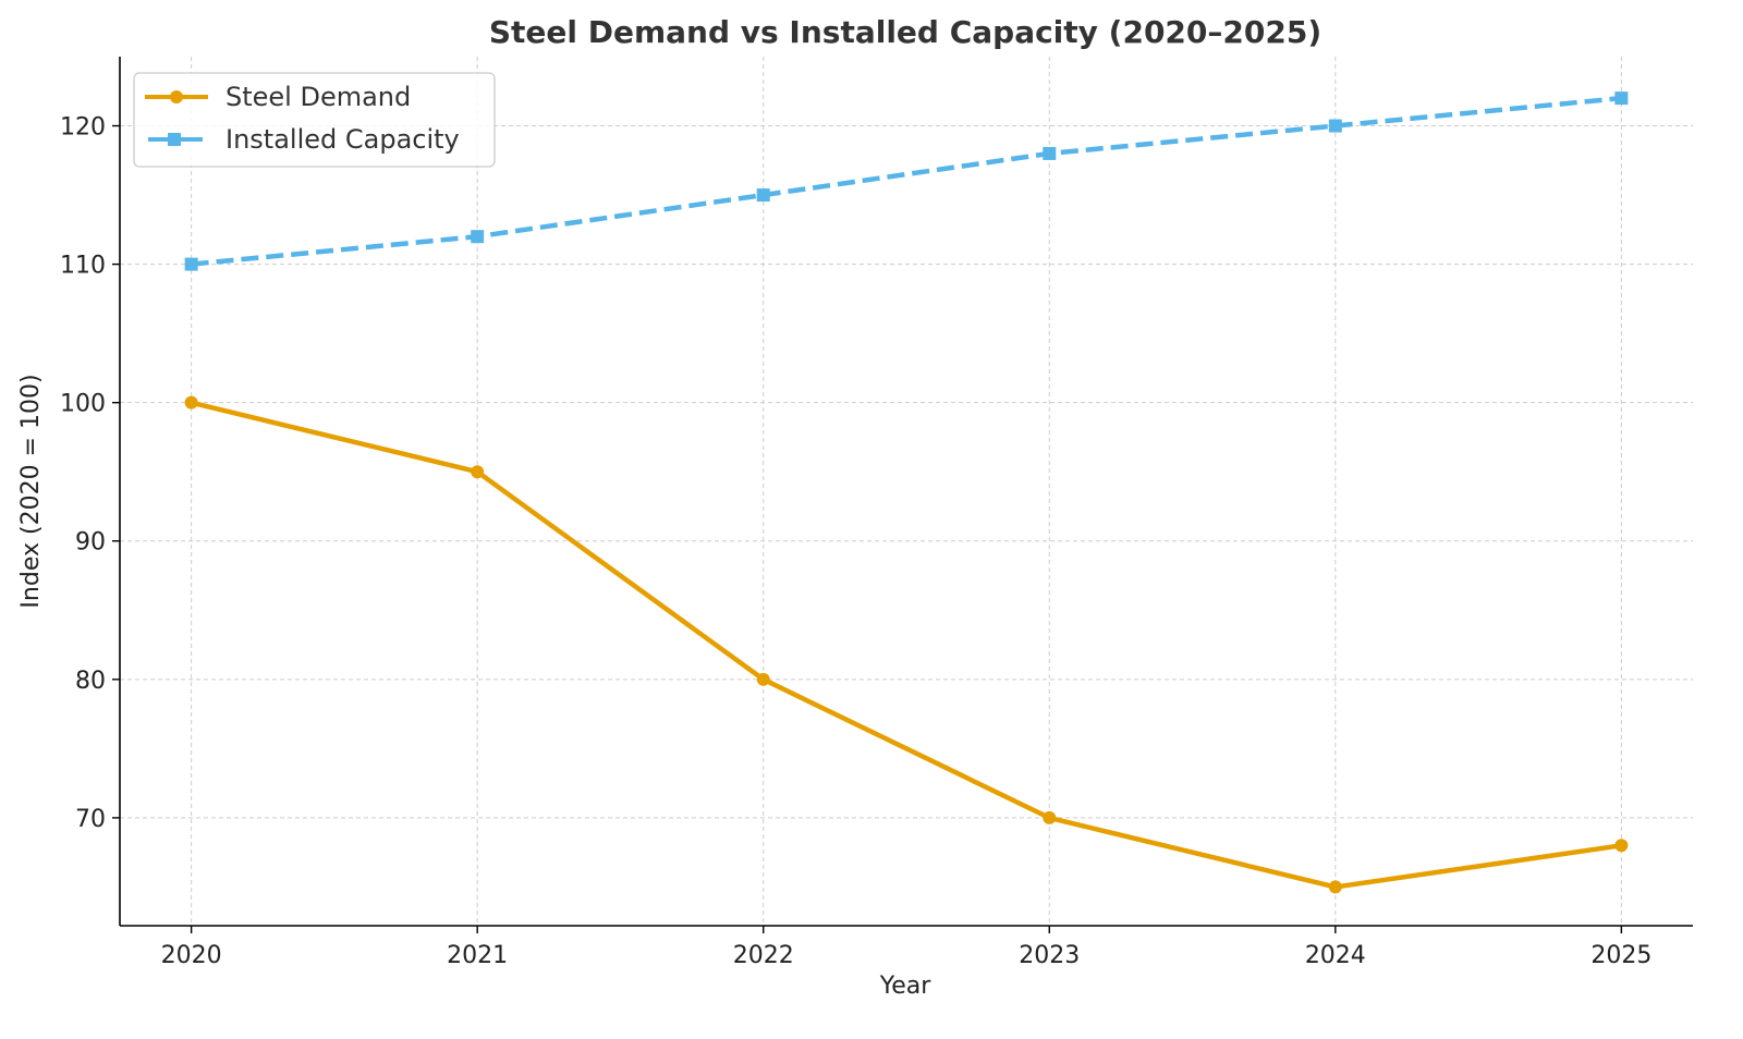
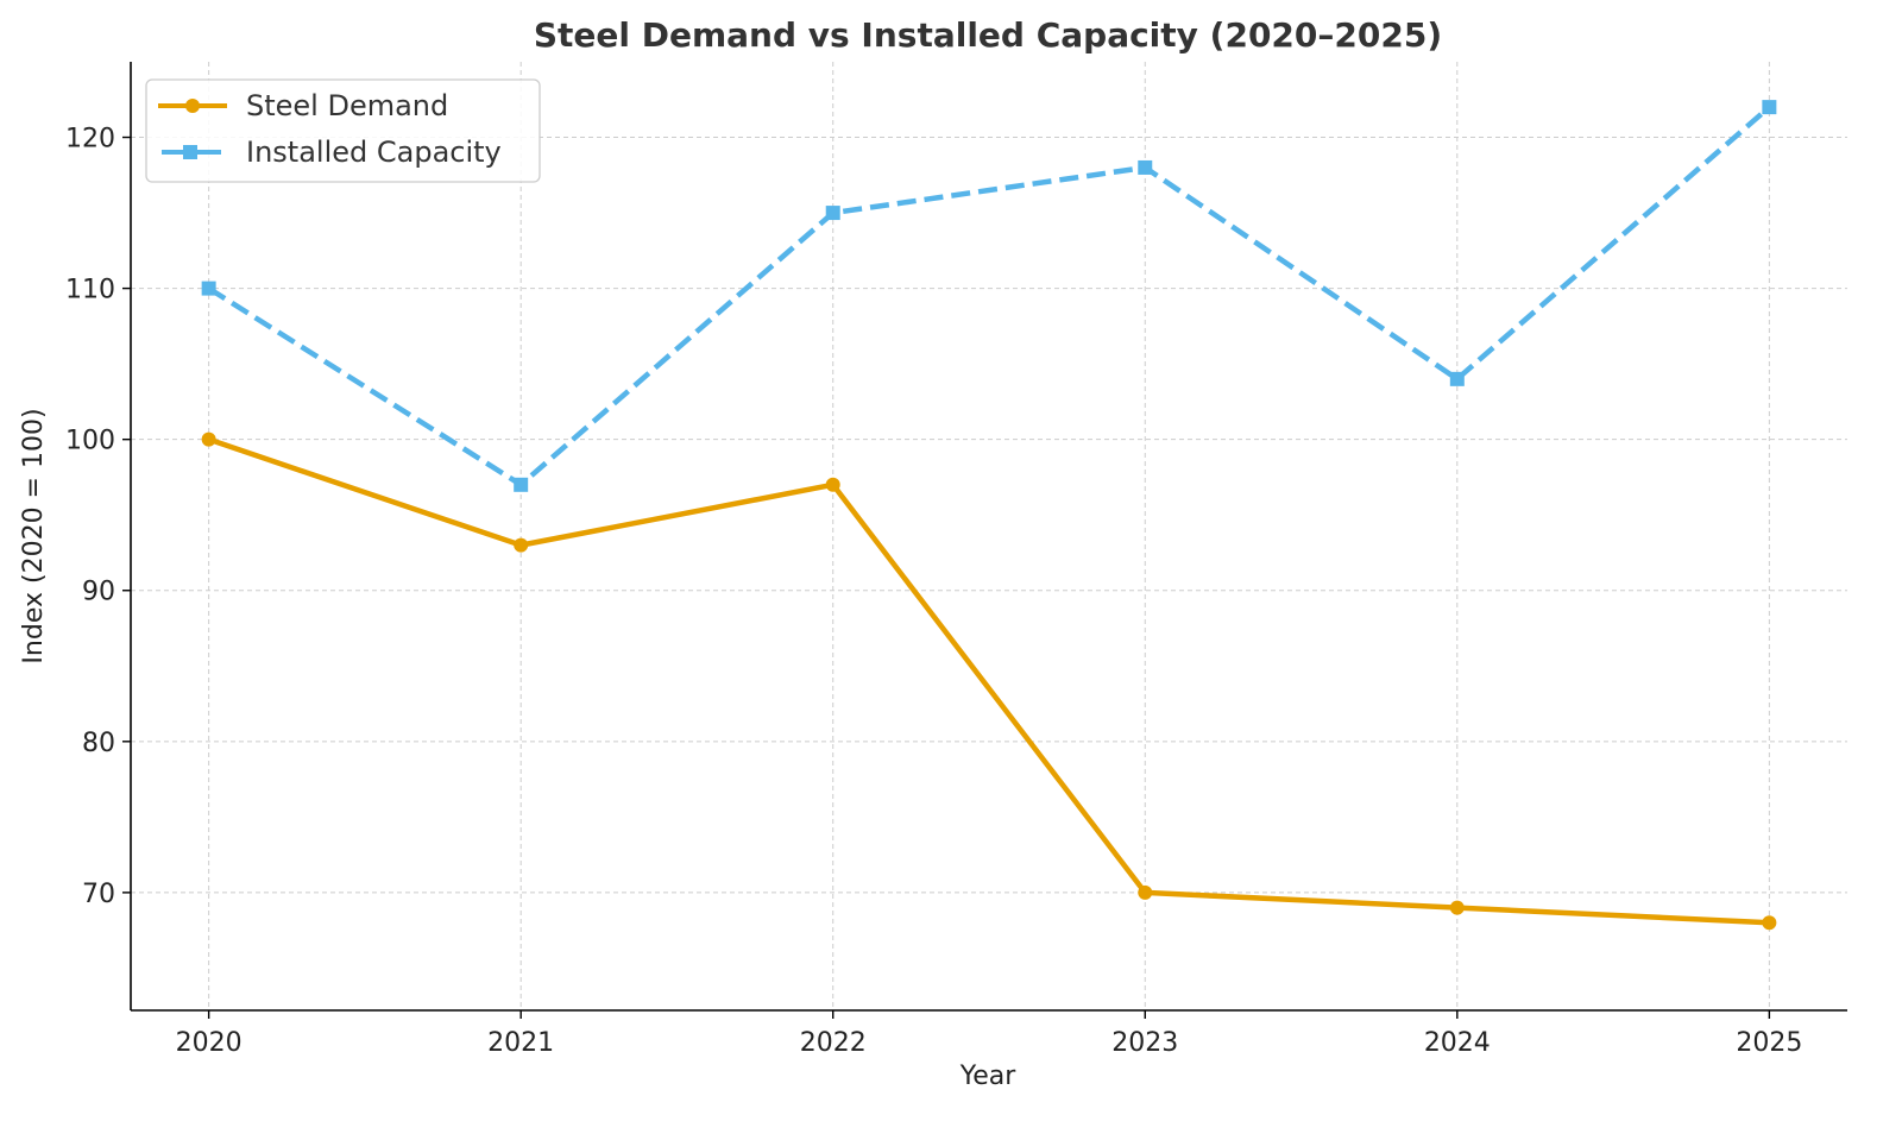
Steel Demand/2021: 95 -> 93
Installed Capacity/2021: 112 -> 97
Steel Demand/2022: 80 -> 97
Steel Demand/2024: 65 -> 69
Installed Capacity/2024: 120 -> 104
